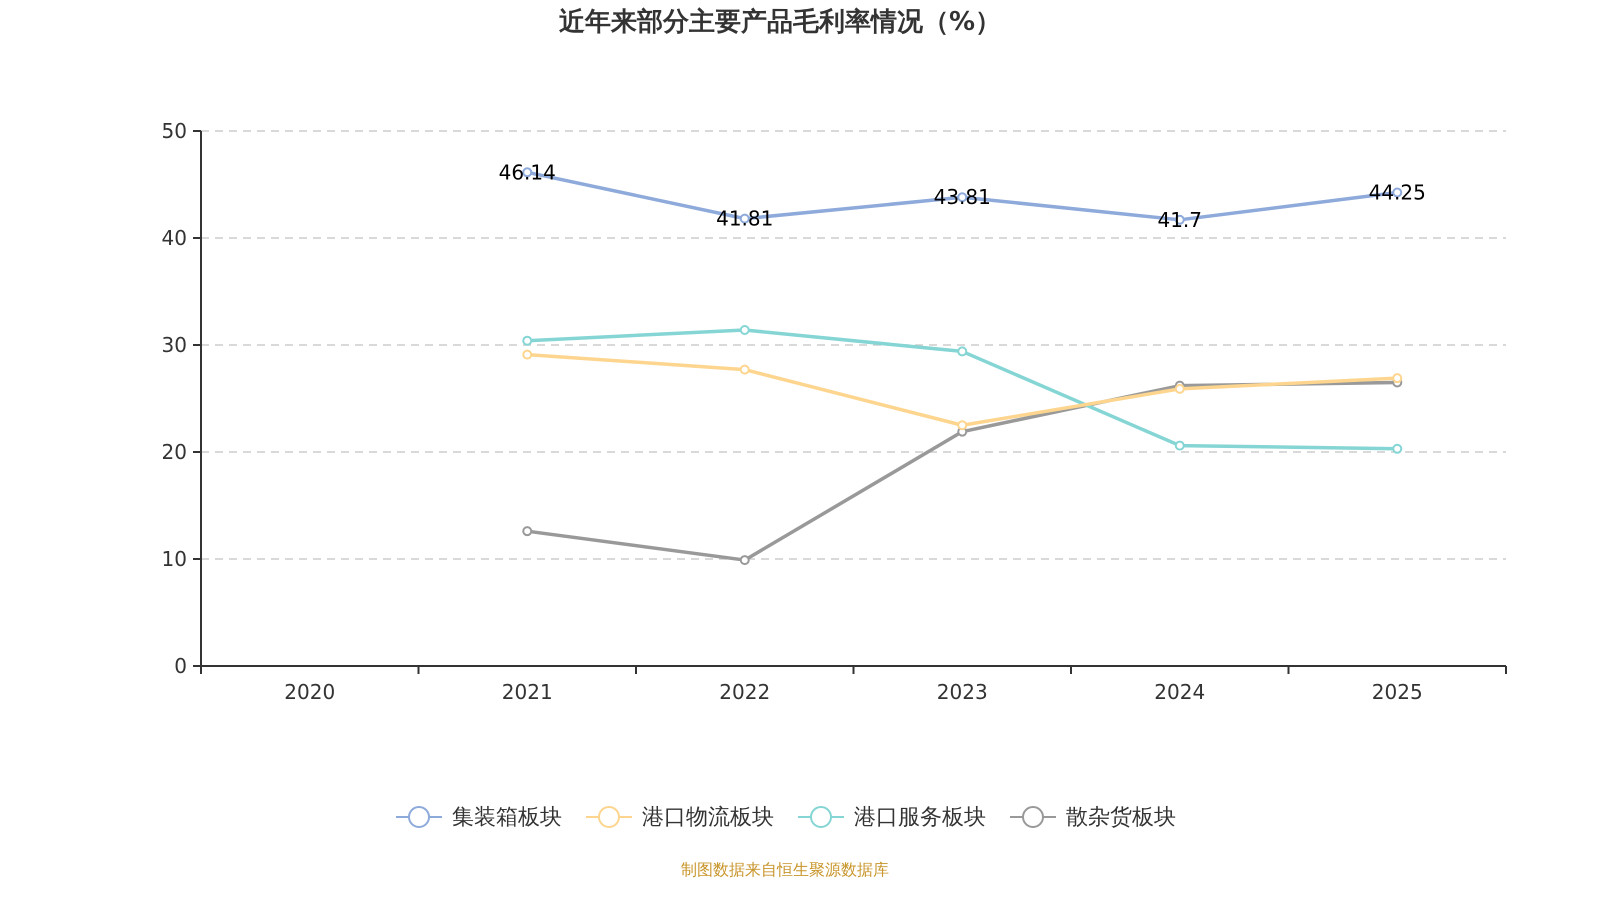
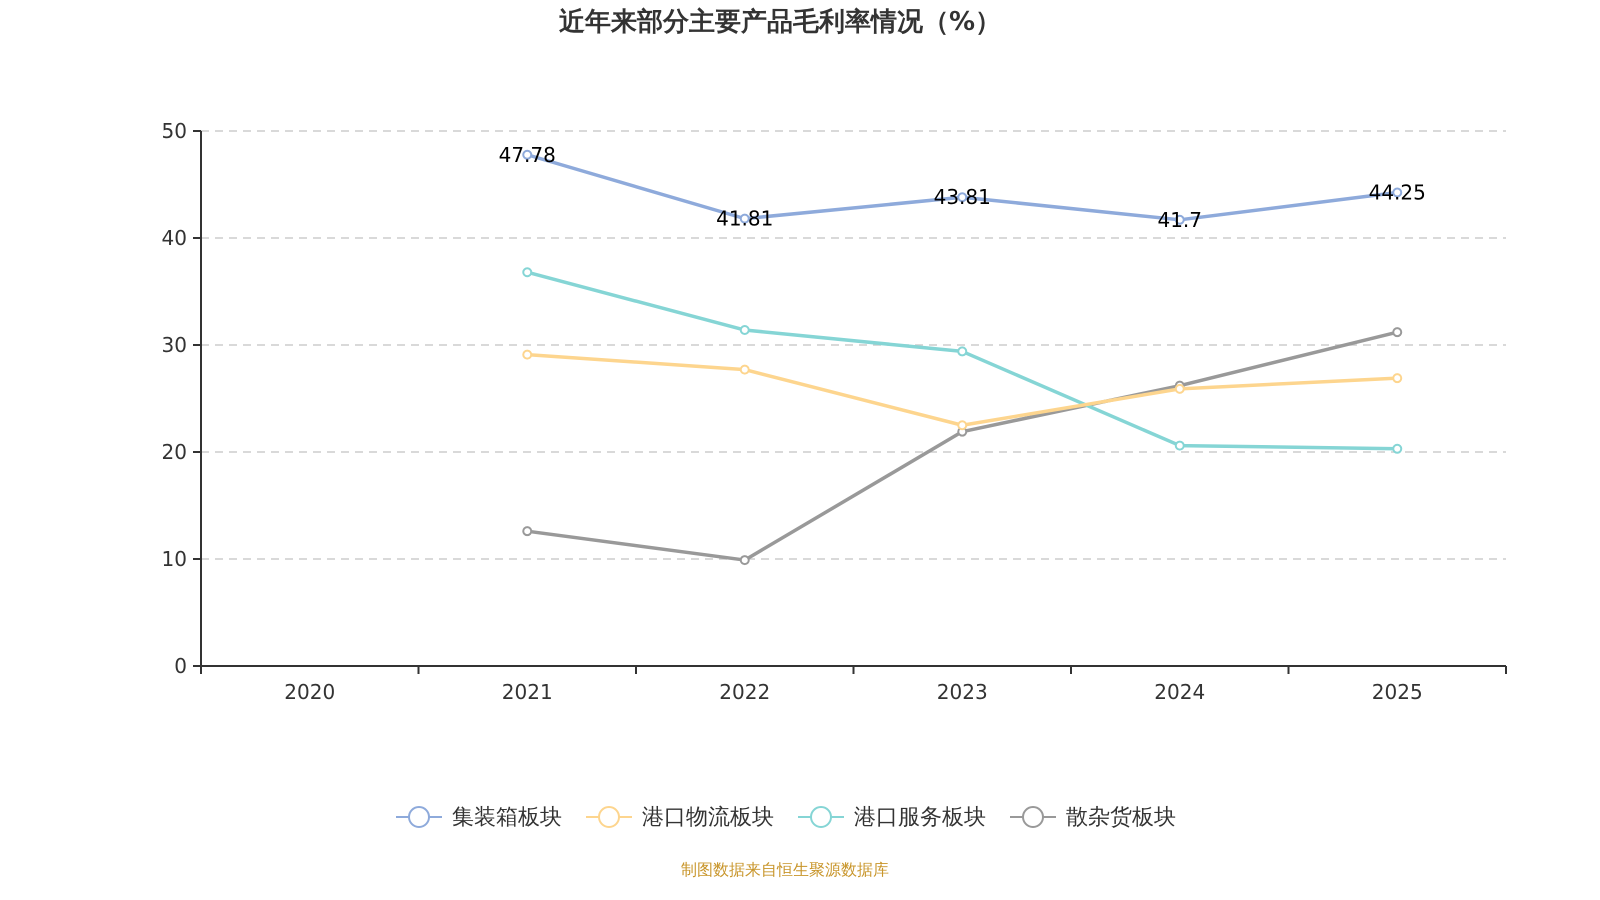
集装箱板块/2021: 46.14 -> 47.78
港口服务板块/2021: 30.4 -> 36.8
散杂货板块/2025: 26.5 -> 31.2
